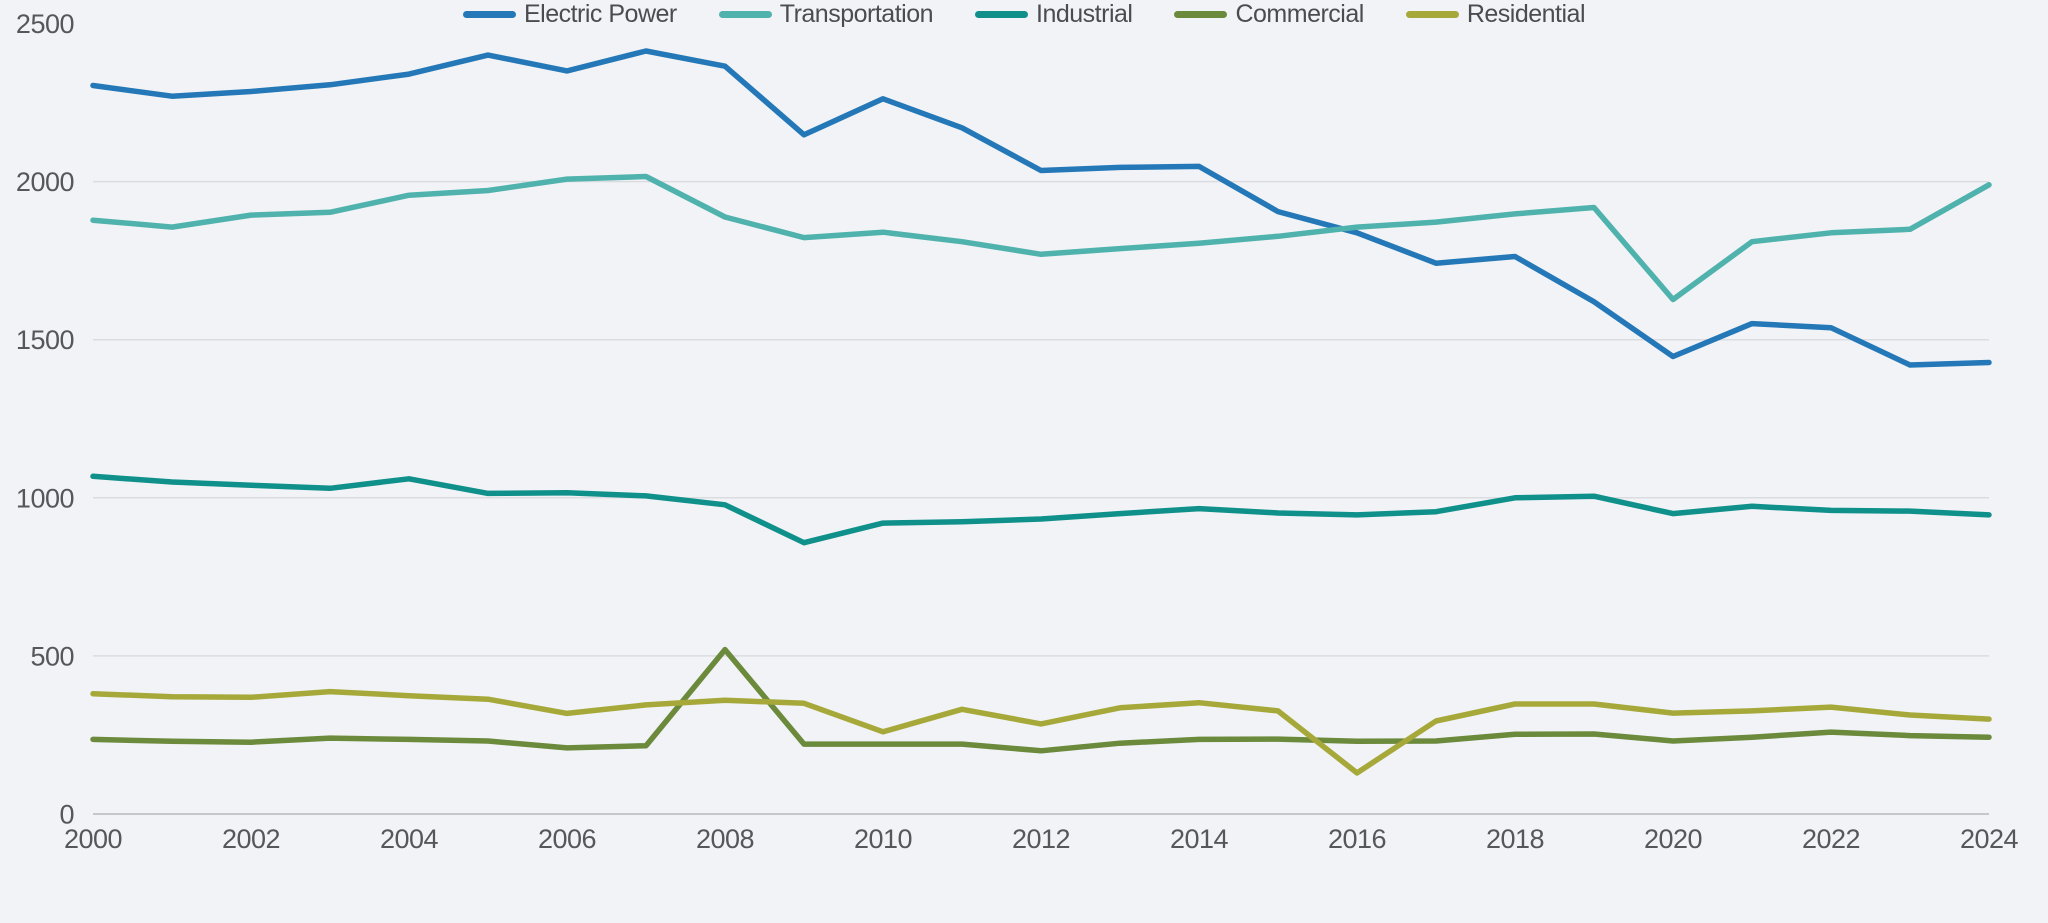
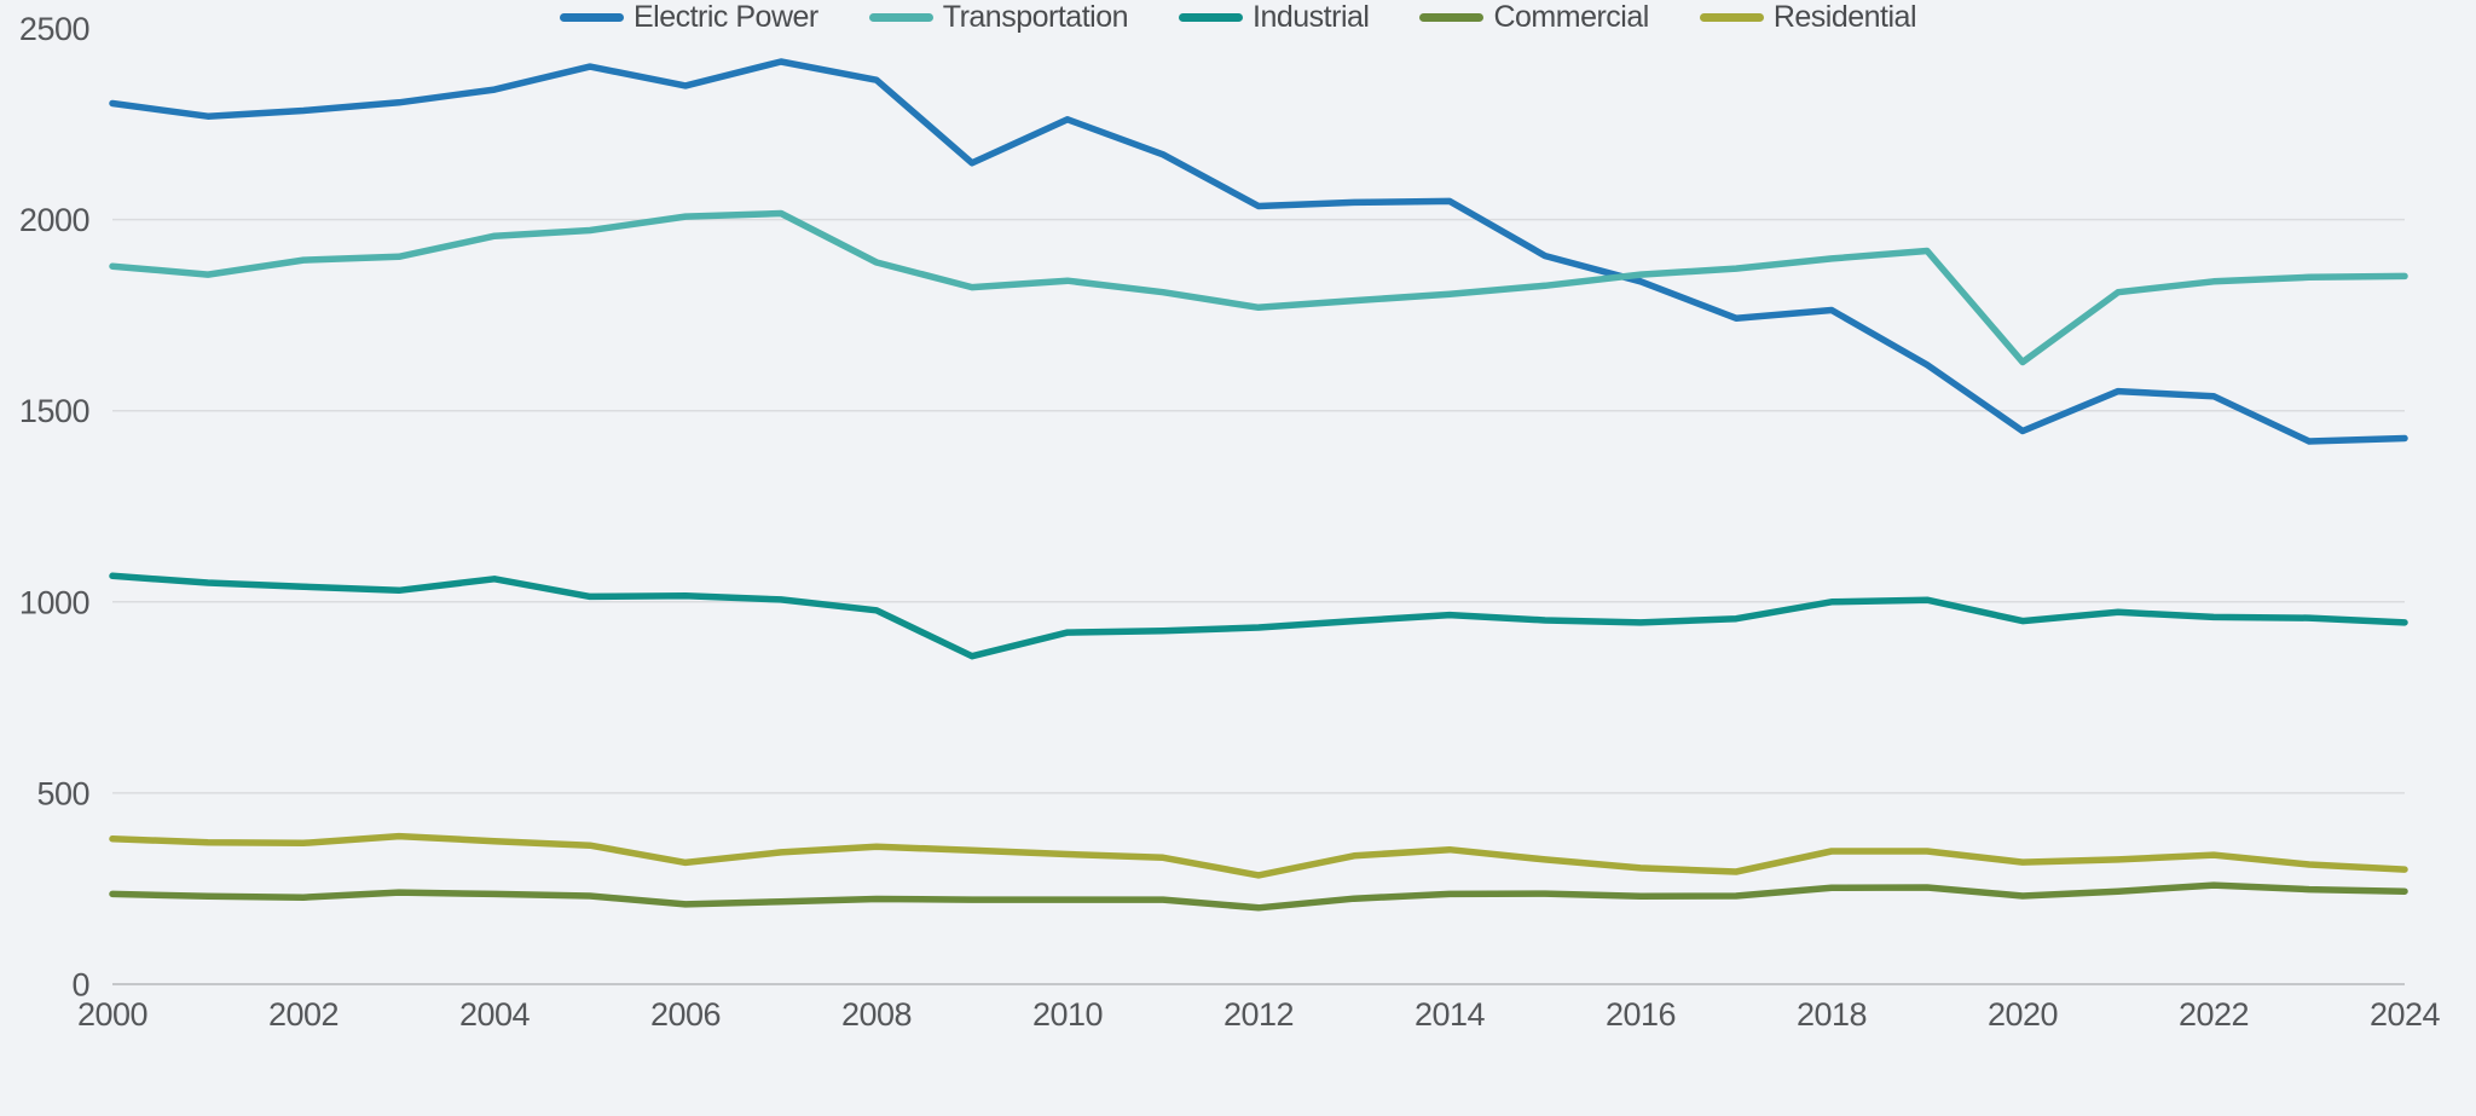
Commercial/2008: 520 -> 220
Residential/2010: 260 -> 340
Residential/2016: 130 -> 300
Transportation/2024: 1990 -> 1850
